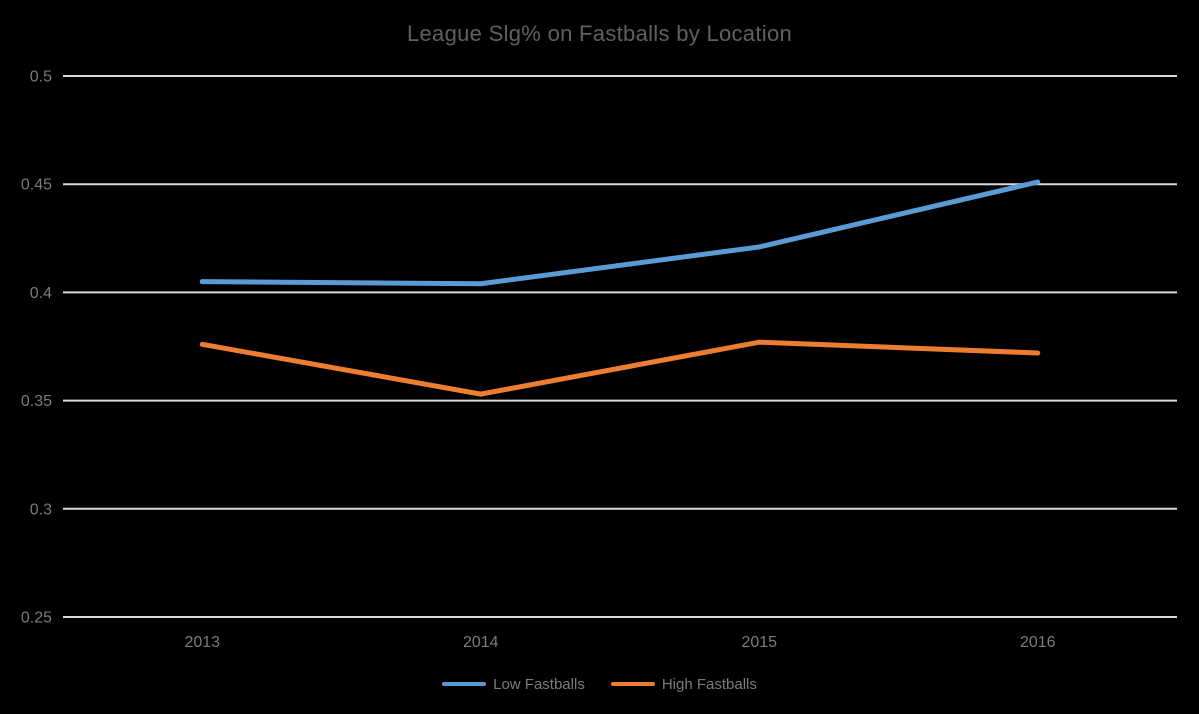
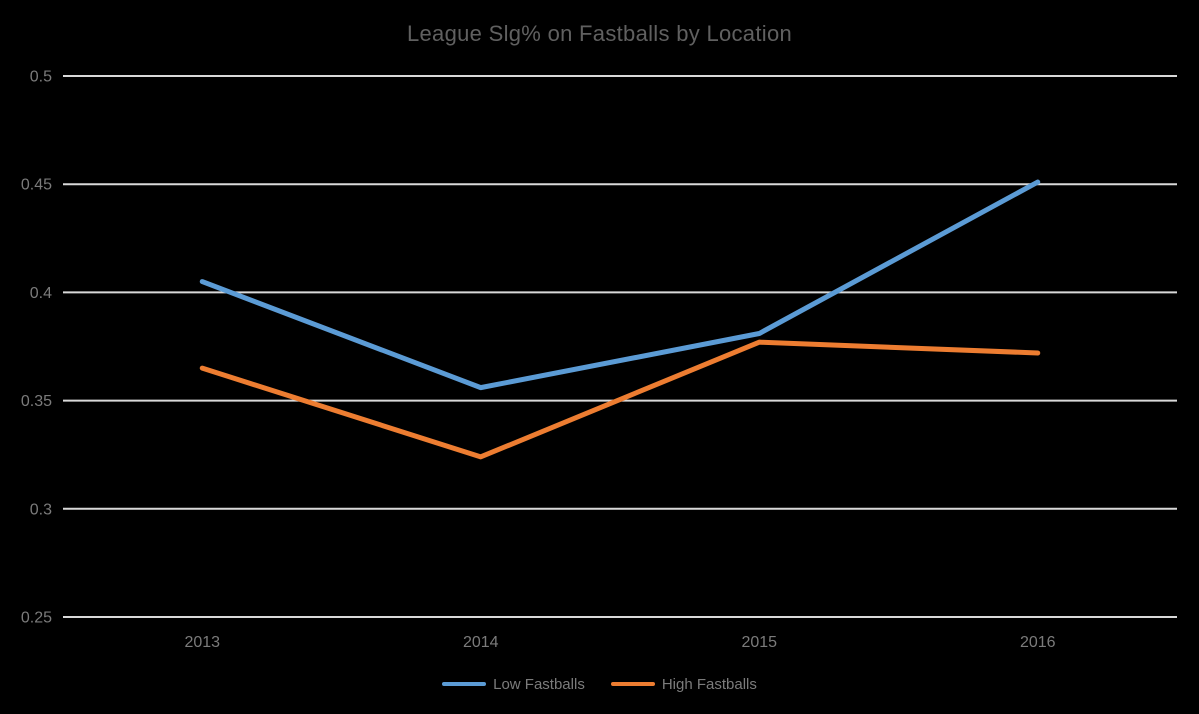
High Fastballs/2013: 0.376 -> 0.365
Low Fastballs/2014: 0.404 -> 0.356
High Fastballs/2014: 0.353 -> 0.324
Low Fastballs/2015: 0.421 -> 0.381
